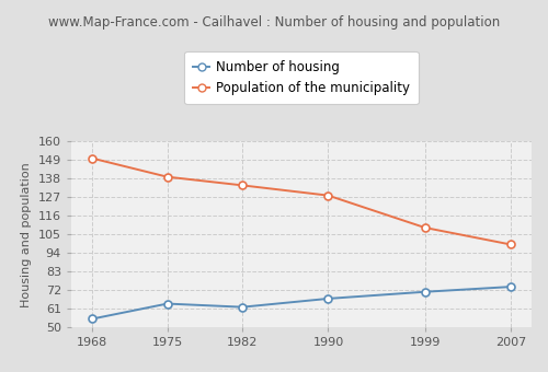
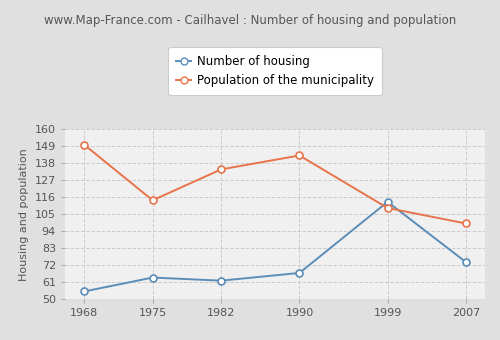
Population of the municipality/1975: 139 -> 114
Population of the municipality/1990: 128 -> 143
Number of housing/1999: 71 -> 113
